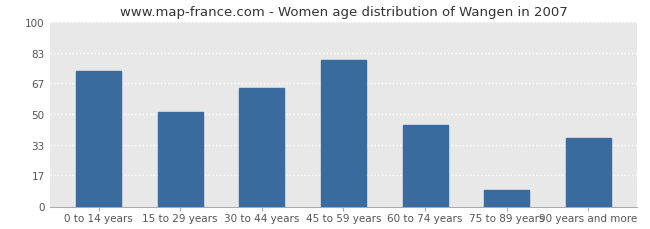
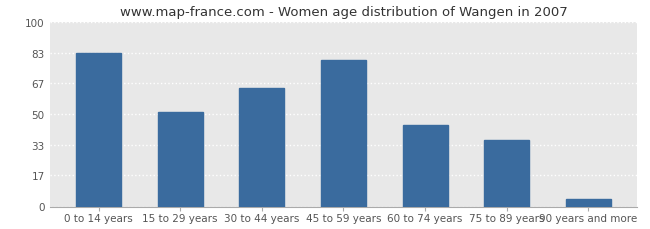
0 to 14 years: 73 -> 83
75 to 89 years: 9 -> 36
90 years and more: 37 -> 4
